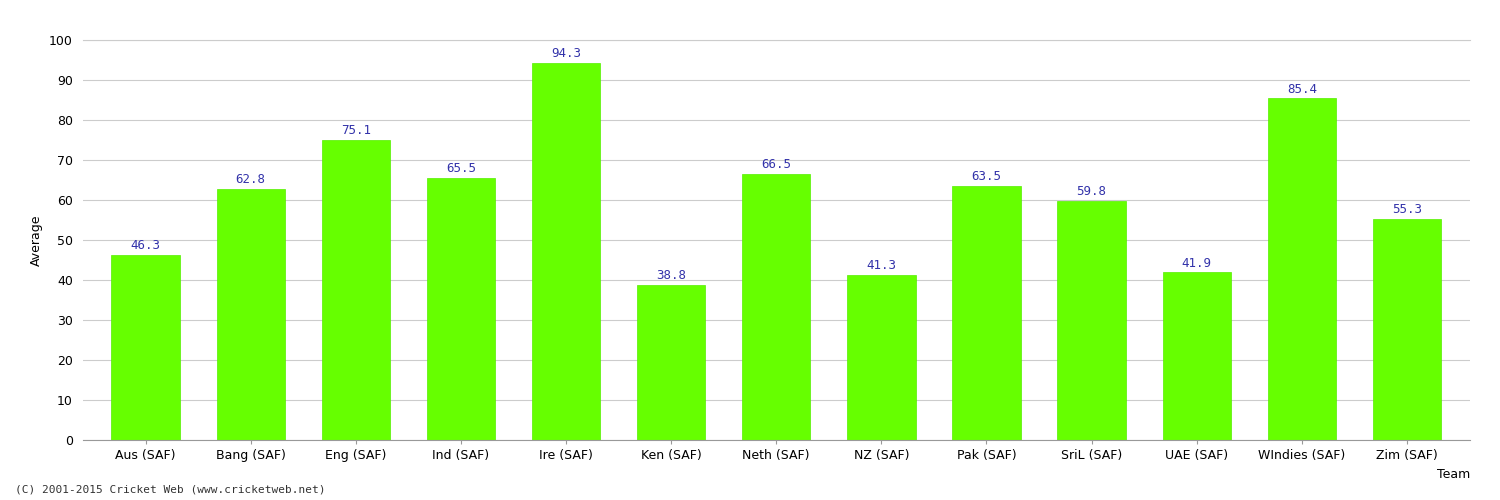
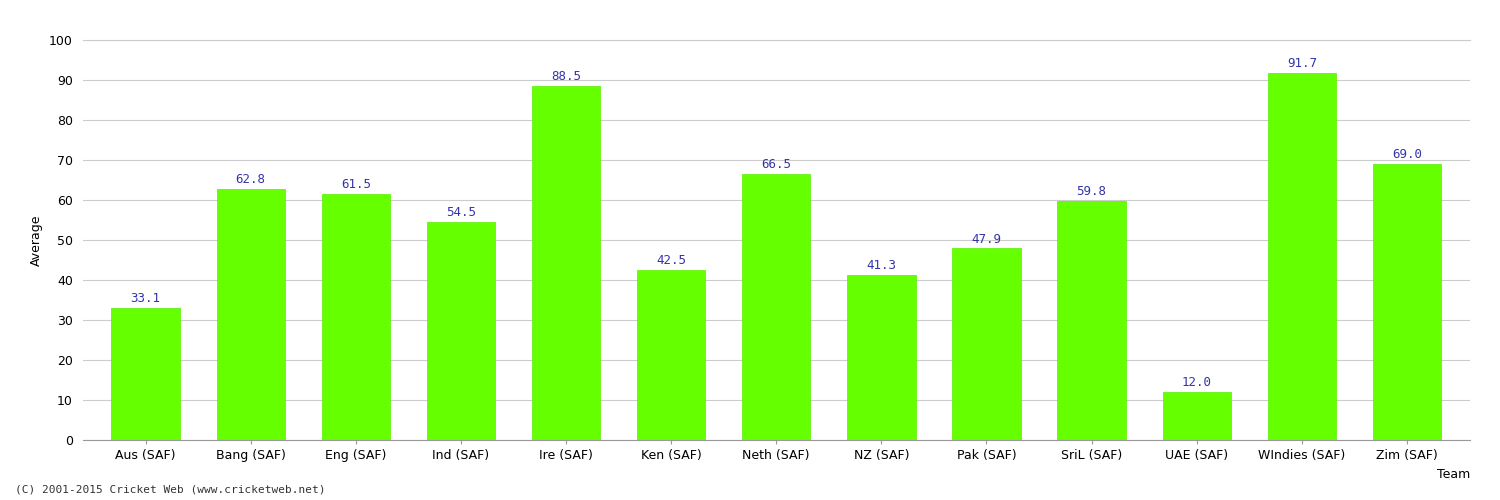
Aus (SAF): 46.3 -> 33.1
Eng (SAF): 75.1 -> 61.5
Ind (SAF): 65.5 -> 54.5
Ire (SAF): 94.3 -> 88.5
Ken (SAF): 38.8 -> 42.5
Pak (SAF): 63.5 -> 47.9
UAE (SAF): 41.9 -> 12.0
WIndies (SAF): 85.4 -> 91.7
Zim (SAF): 55.3 -> 69.0
